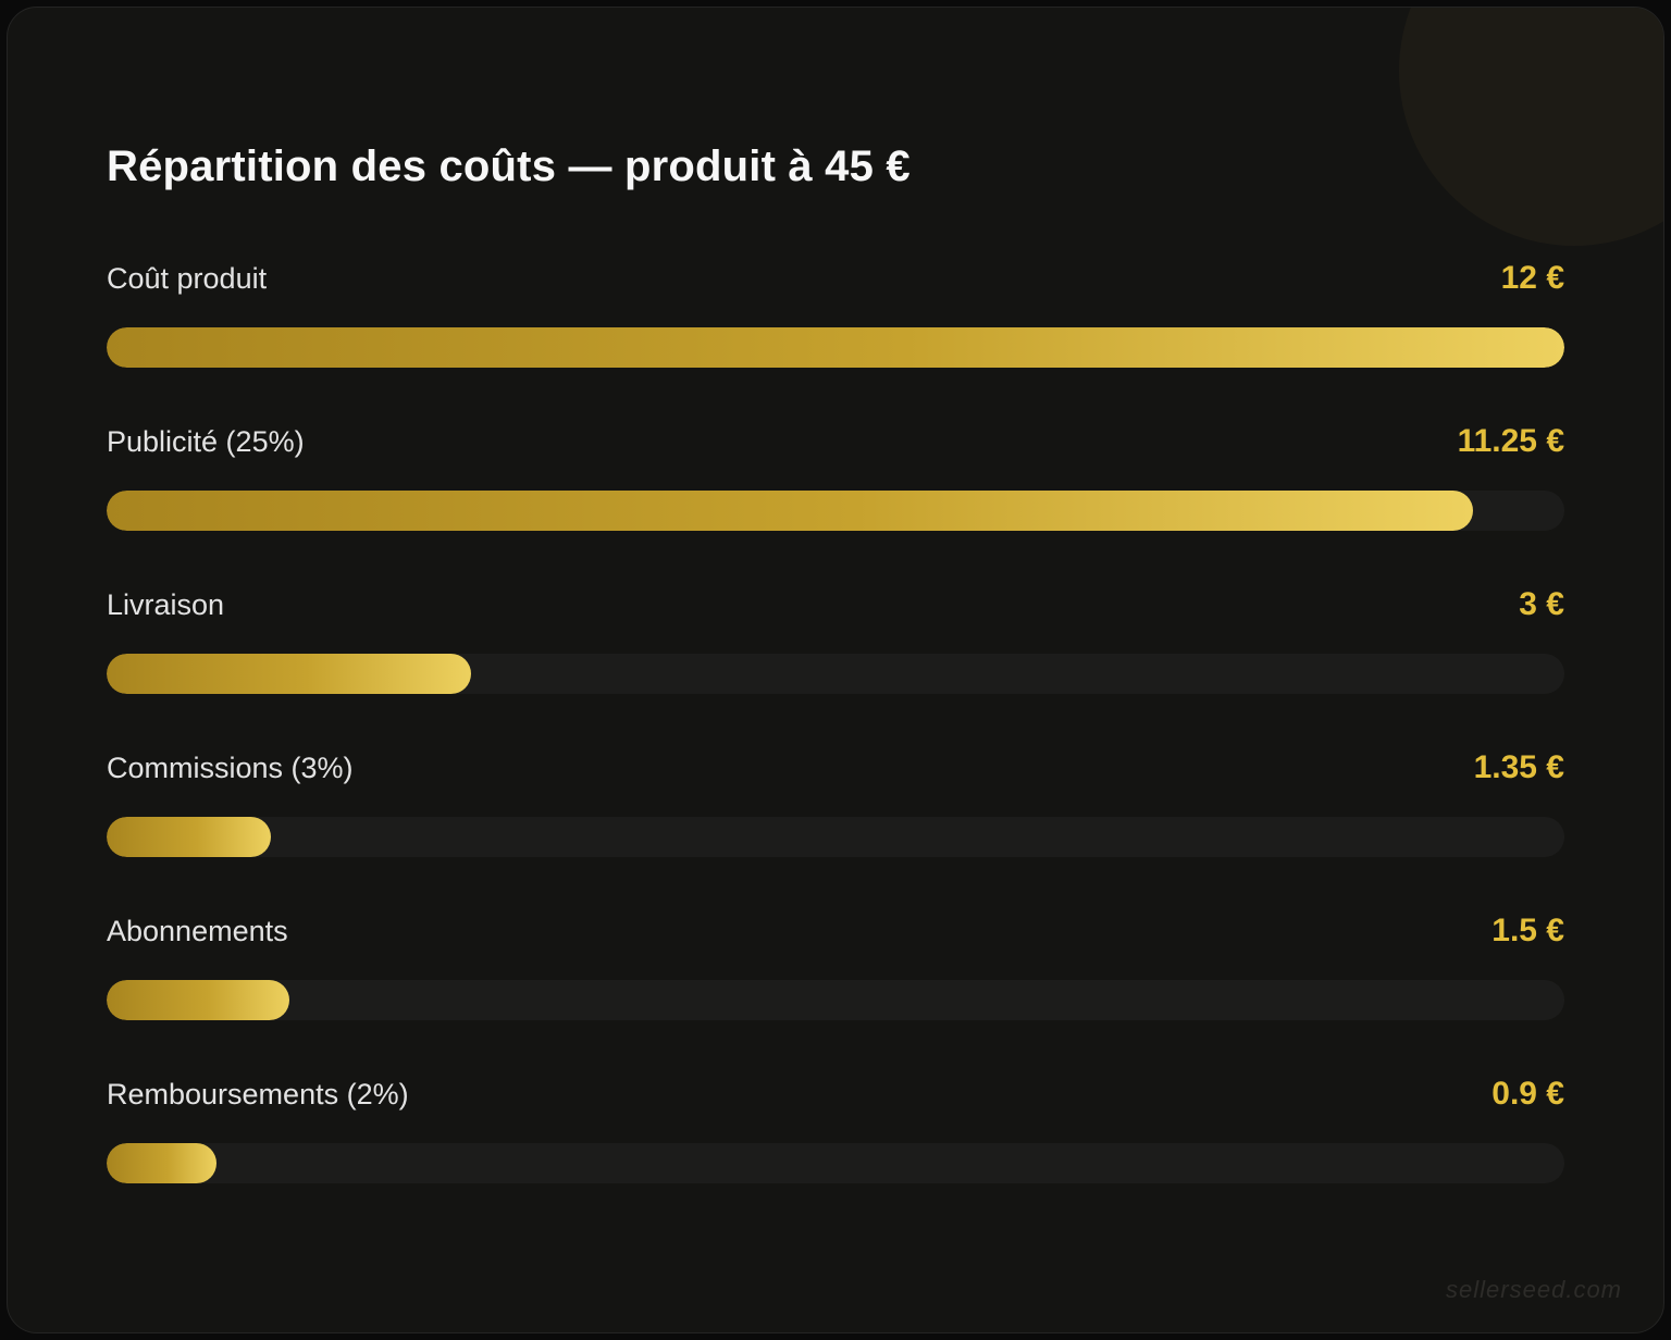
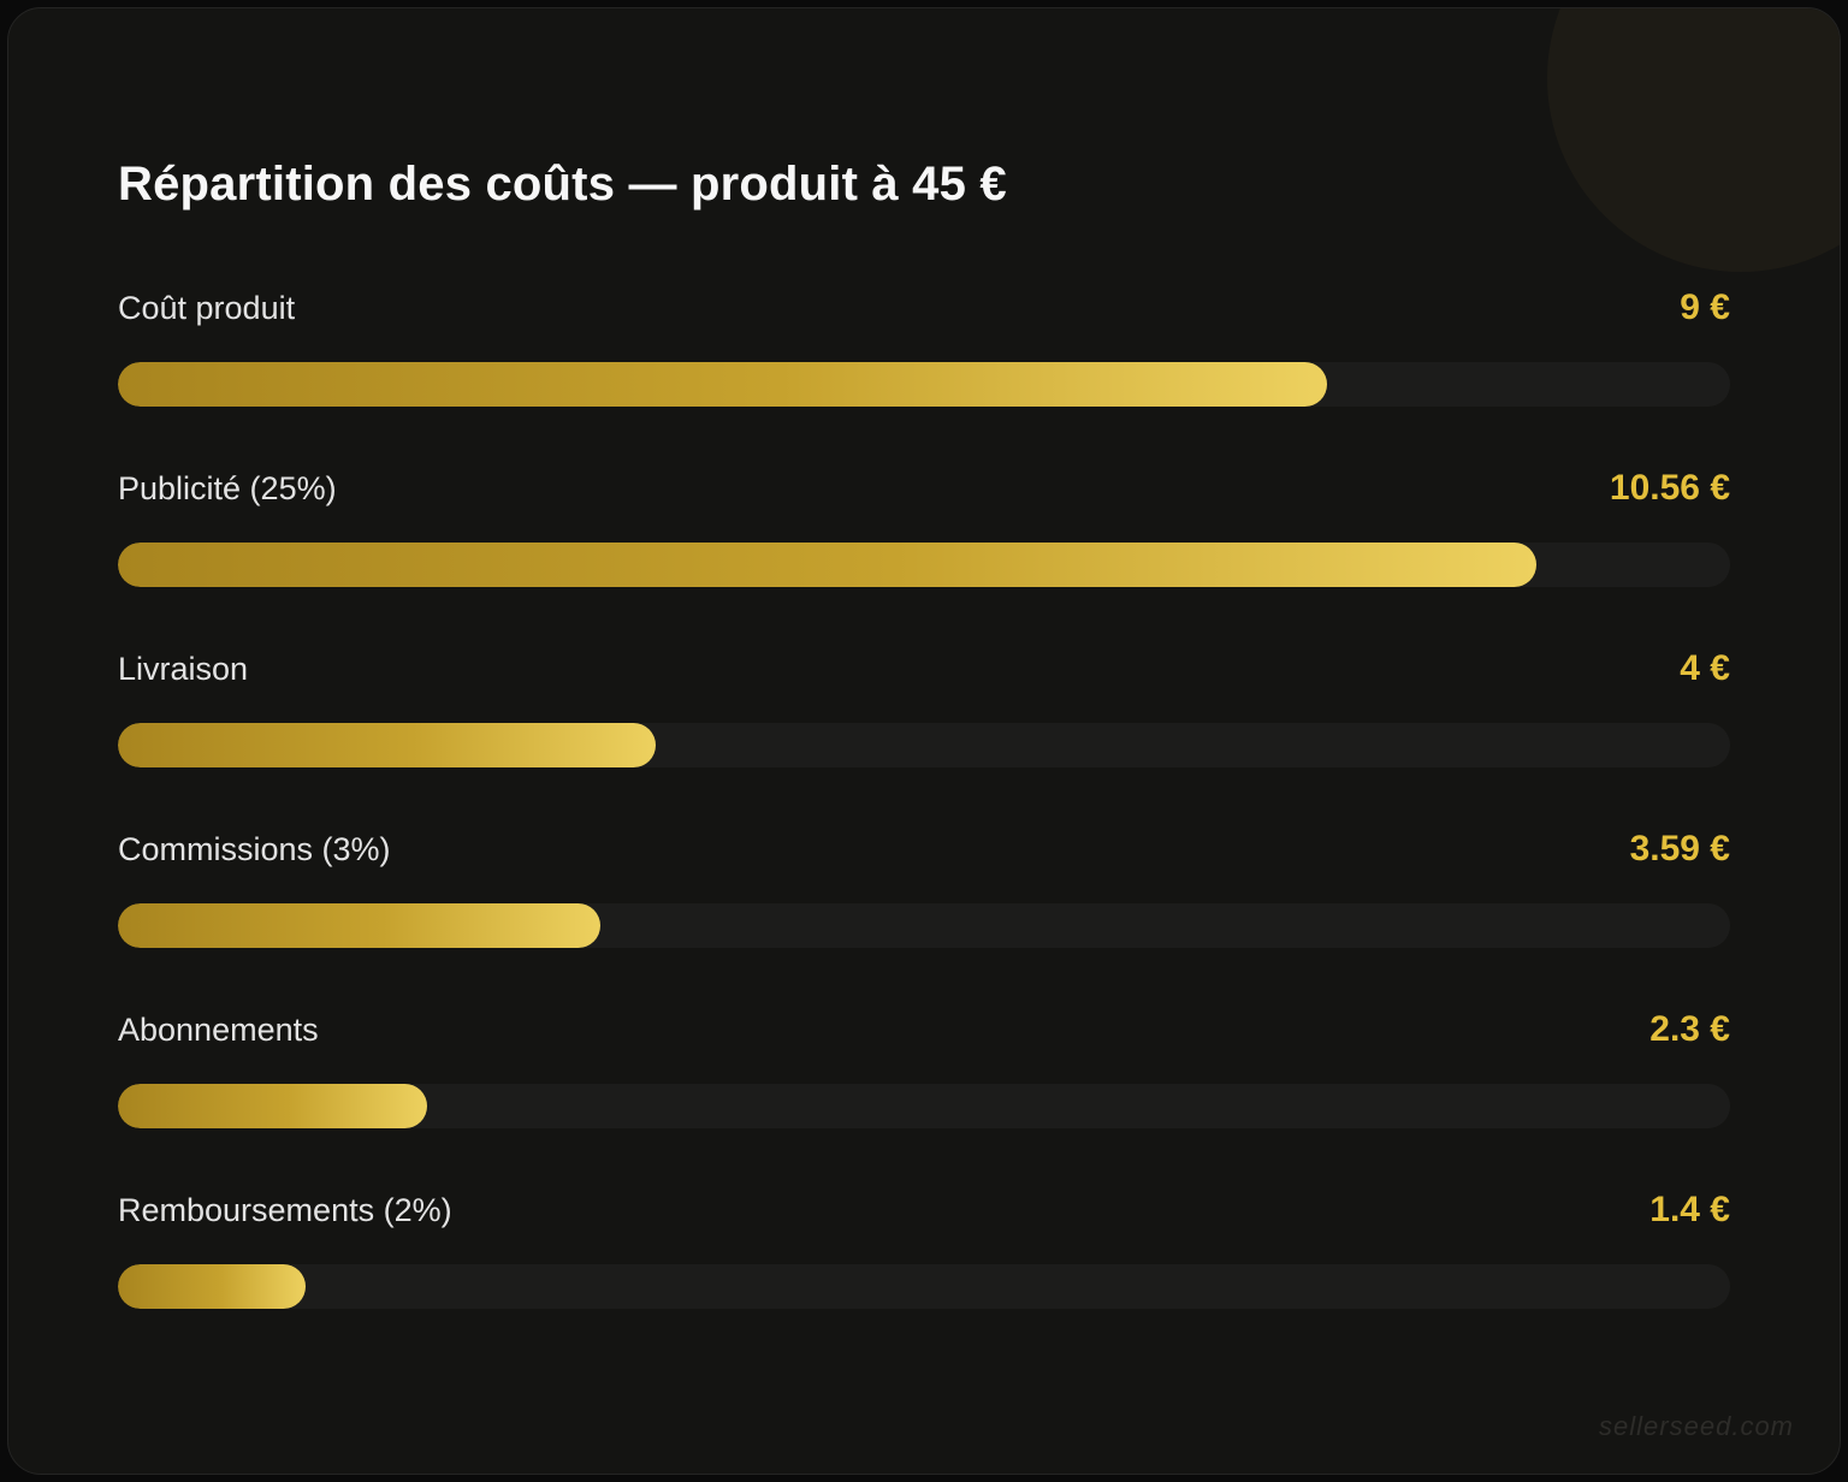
Coût produit: 12 -> 9
Publicité (25%): 11.25 -> 10.56
Livraison: 3 -> 4
Commissions (3%): 1.35 -> 3.59
Abonnements: 1.5 -> 2.3
Remboursements (2%): 0.9 -> 1.4
